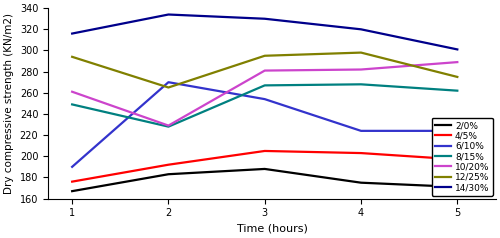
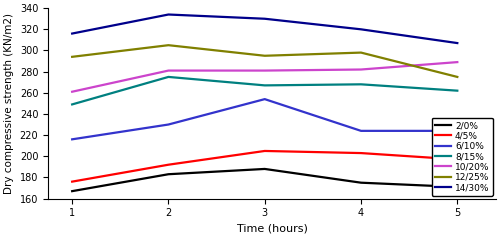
6/10%/1: 190 -> 216
6/10%/2: 270 -> 230
8/15%/2: 228 -> 275
10/20%/2: 229 -> 281
12/25%/2: 265 -> 305
14/30%/5: 301 -> 307
